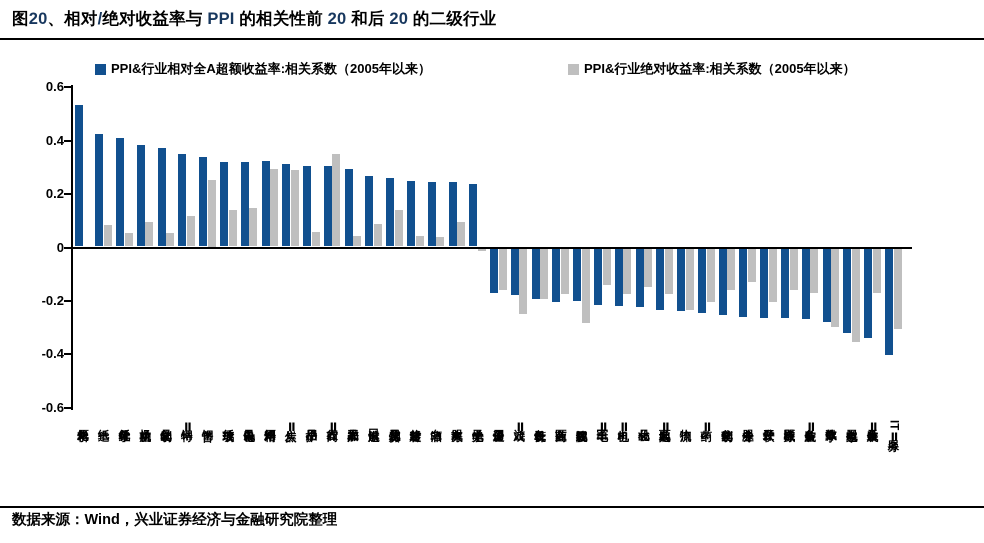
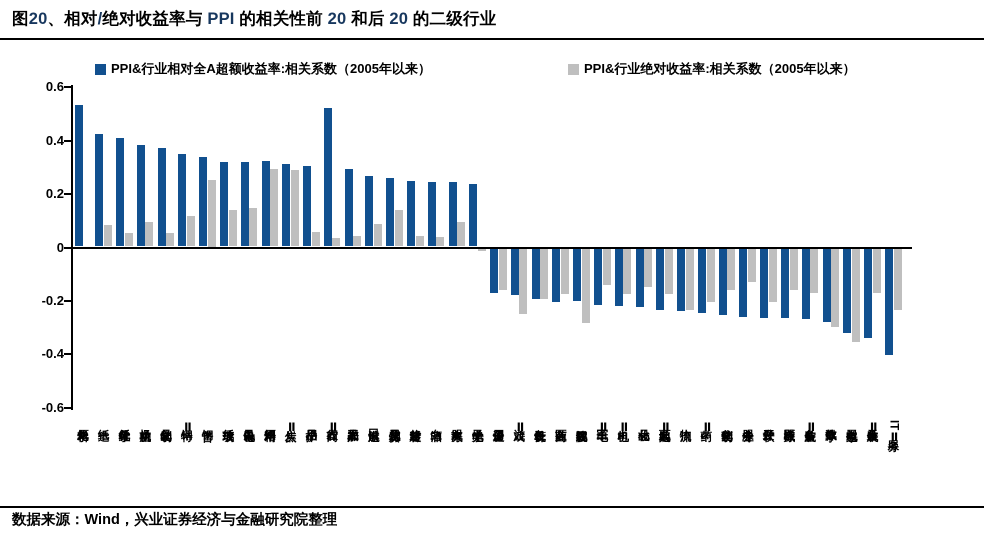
PPI&行业相对全A超额收益率:相关系数（2005年以来）/农商行Ⅱ: 0.30 -> 0.52
PPI&行业绝对收益率:相关系数（2005年以来）/农商行Ⅱ: 0.34 -> 0.03
PPI&行业绝对收益率:相关系数（2005年以来）/IT服务Ⅱ: -0.30 -> -0.23
